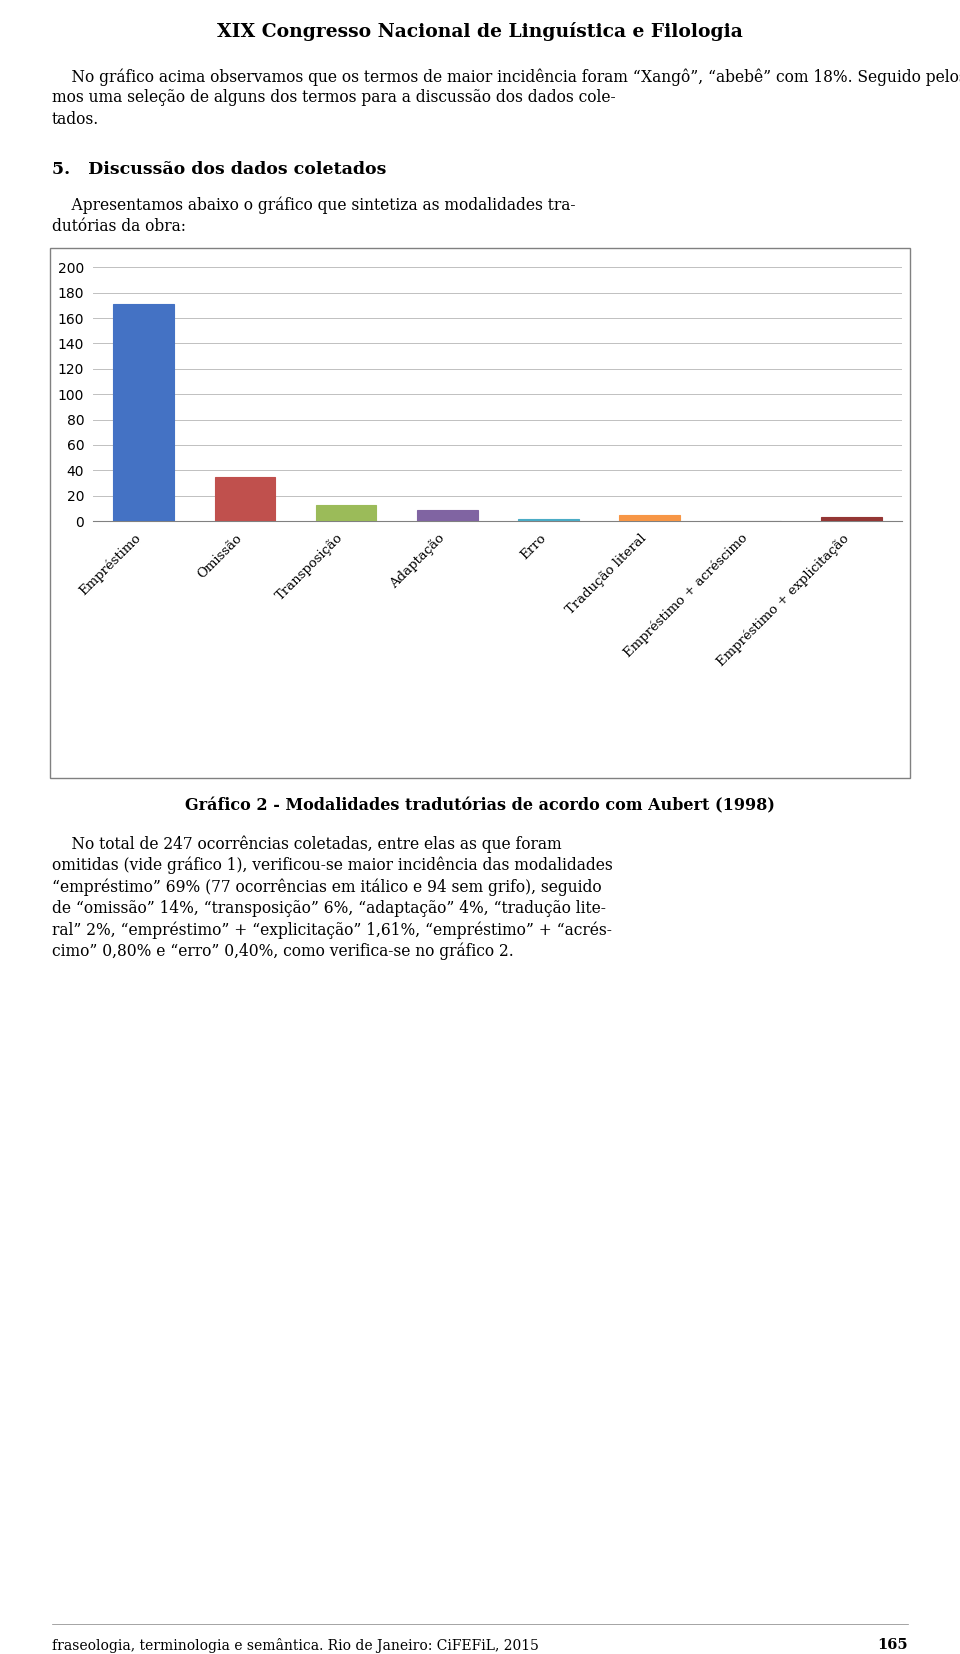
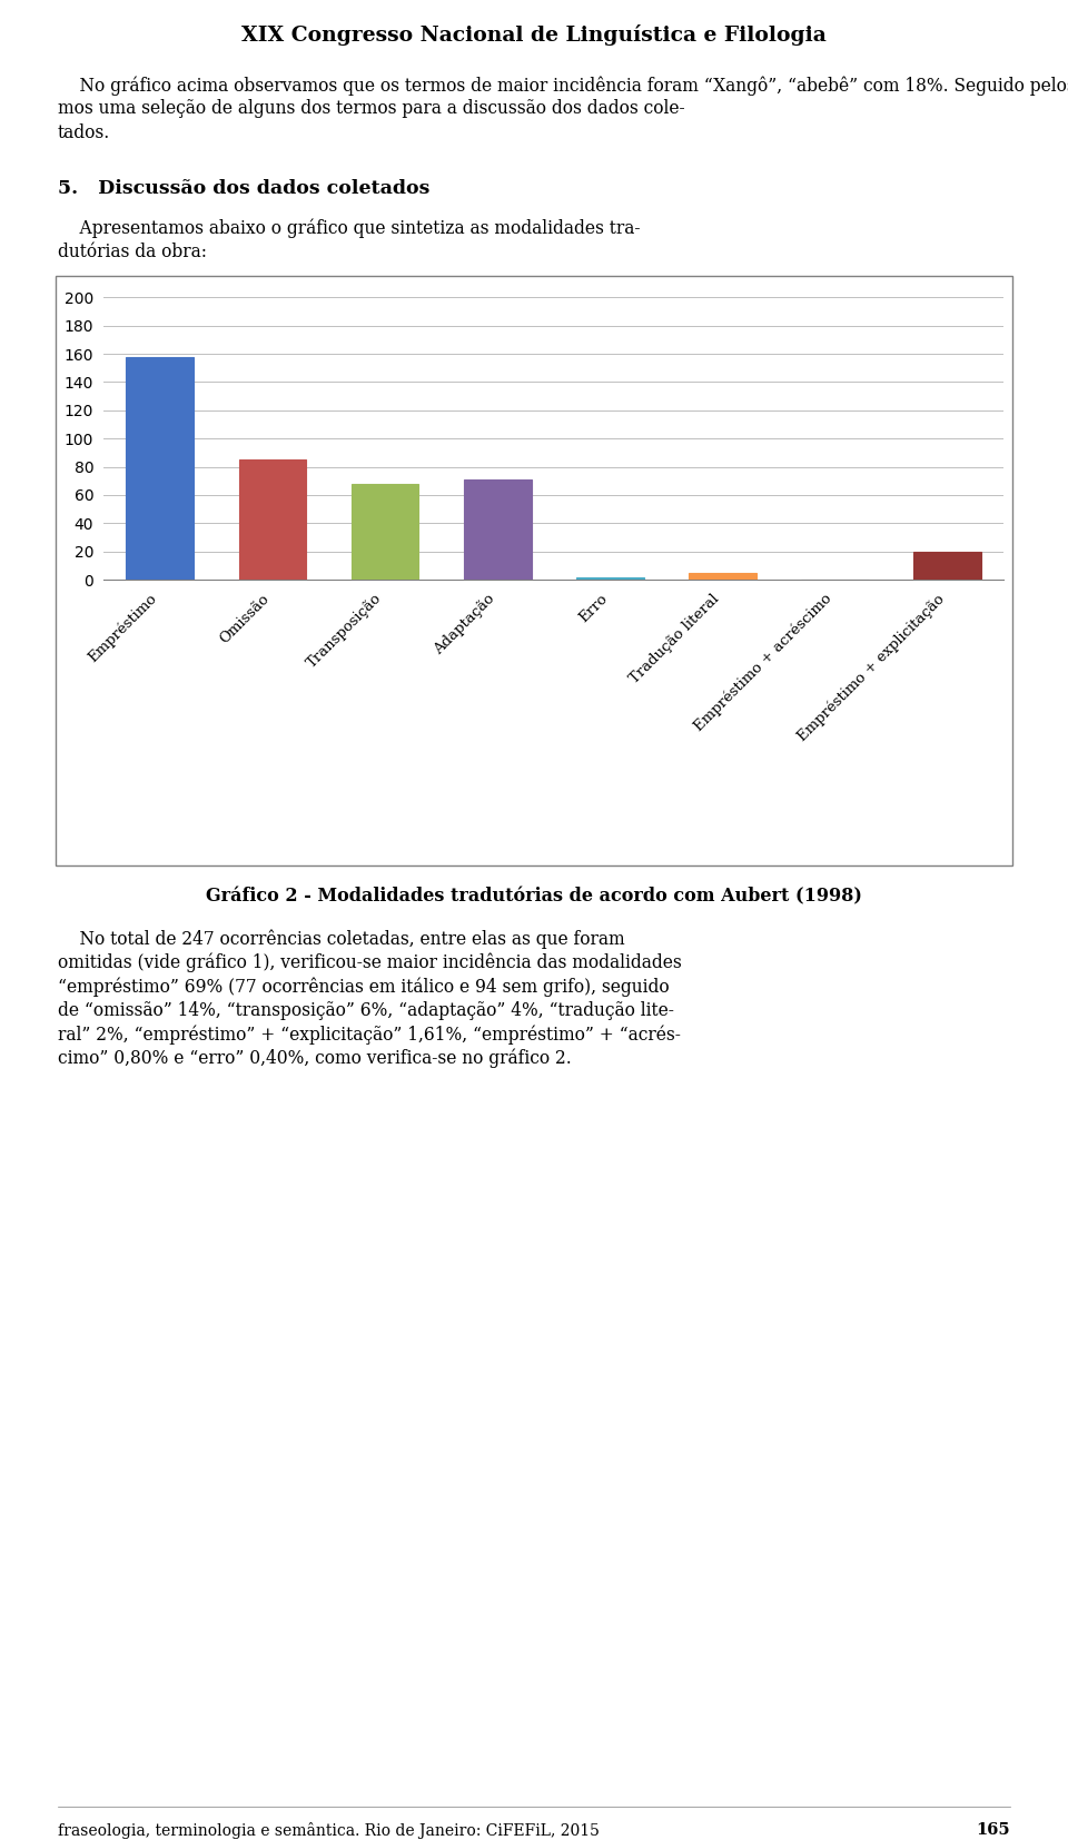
Empréstimo: 171 -> 158
Omissão: 35 -> 85
Transposição: 13 -> 68
Adaptação: 9 -> 71
Empréstimo + explicitação: 3 -> 20
